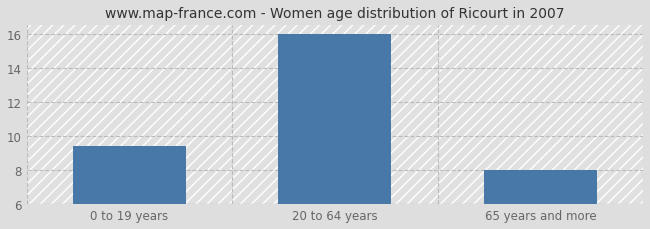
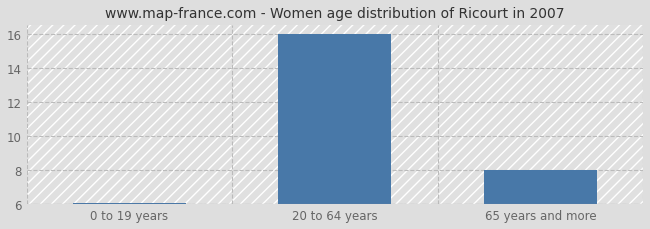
0 to 19 years: 9.4 -> 6.0
